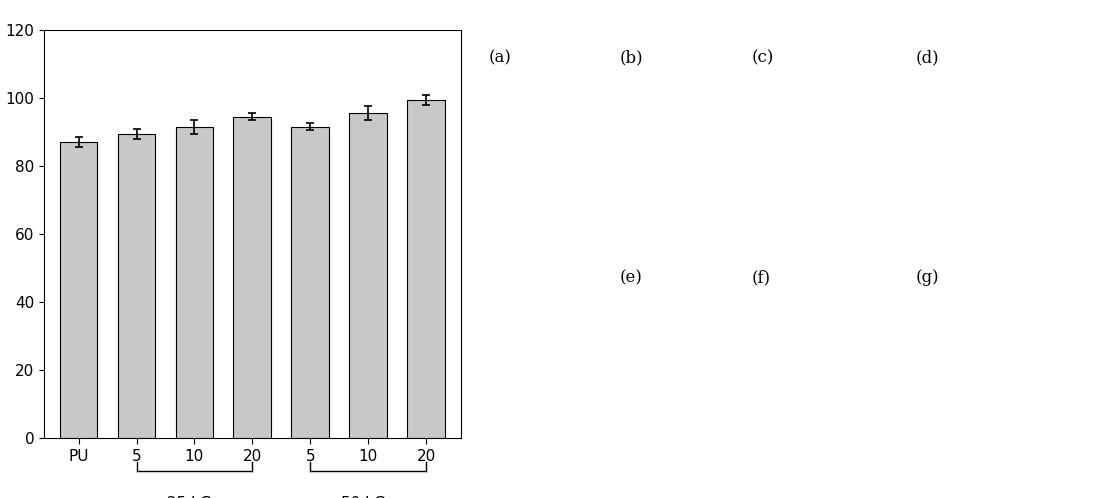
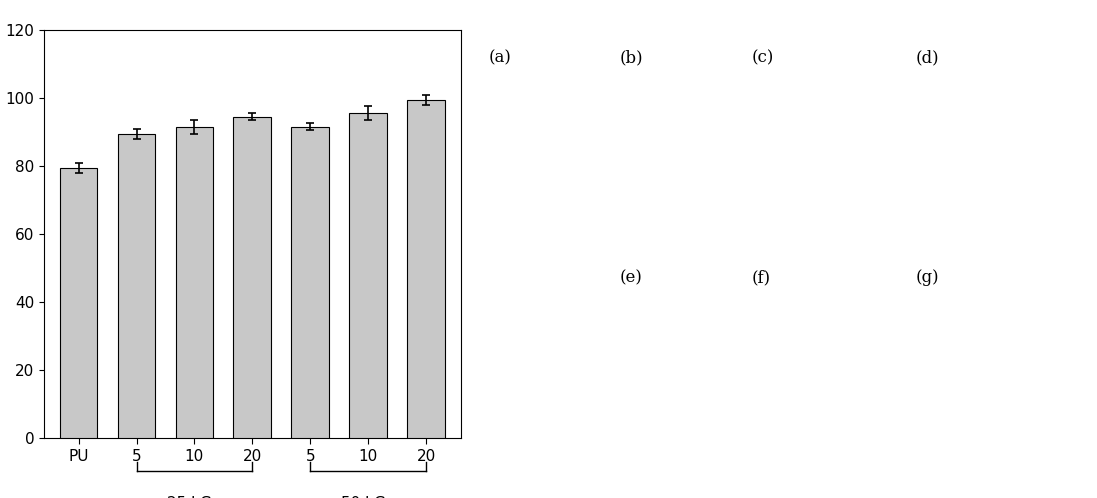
PU: 87.0 -> 79.5
